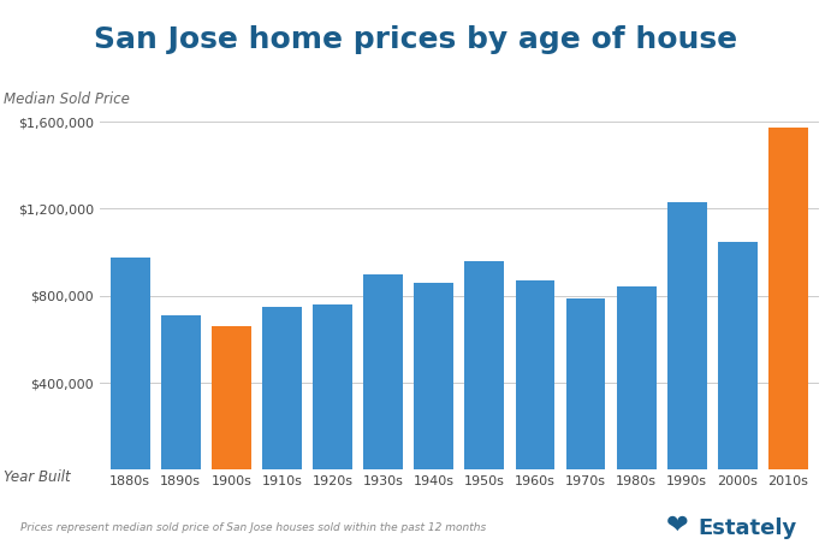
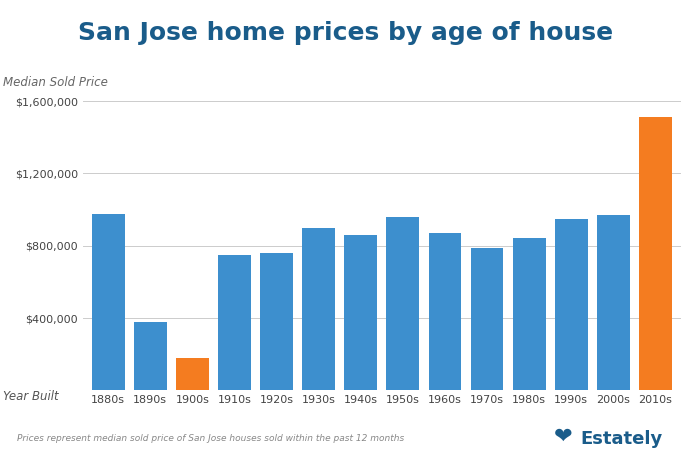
1890s: $710,000 -> $380,000
1900s: $660,000 -> $180,000
1990s: $1,230,000 -> $950,000
2000s: $1,050,000 -> $970,000
2010s: $1,570,000 -> $1,510,000
